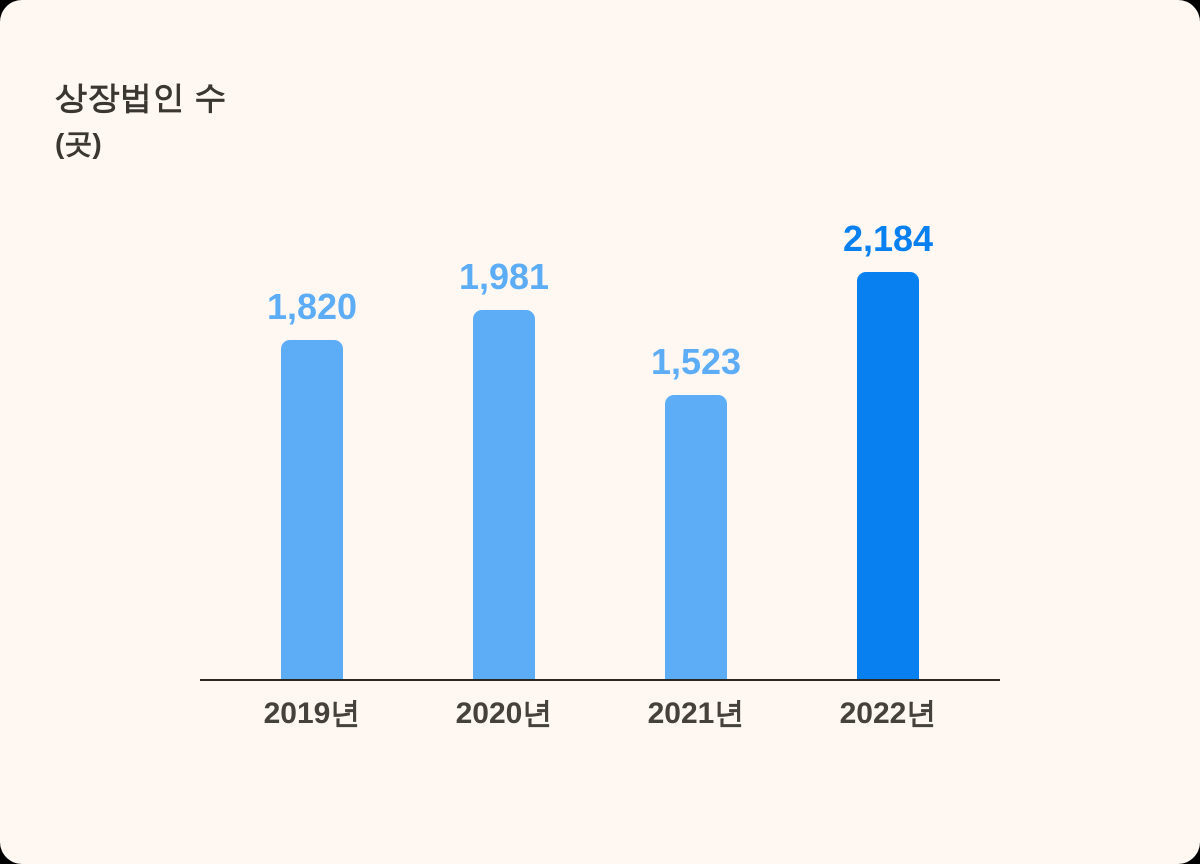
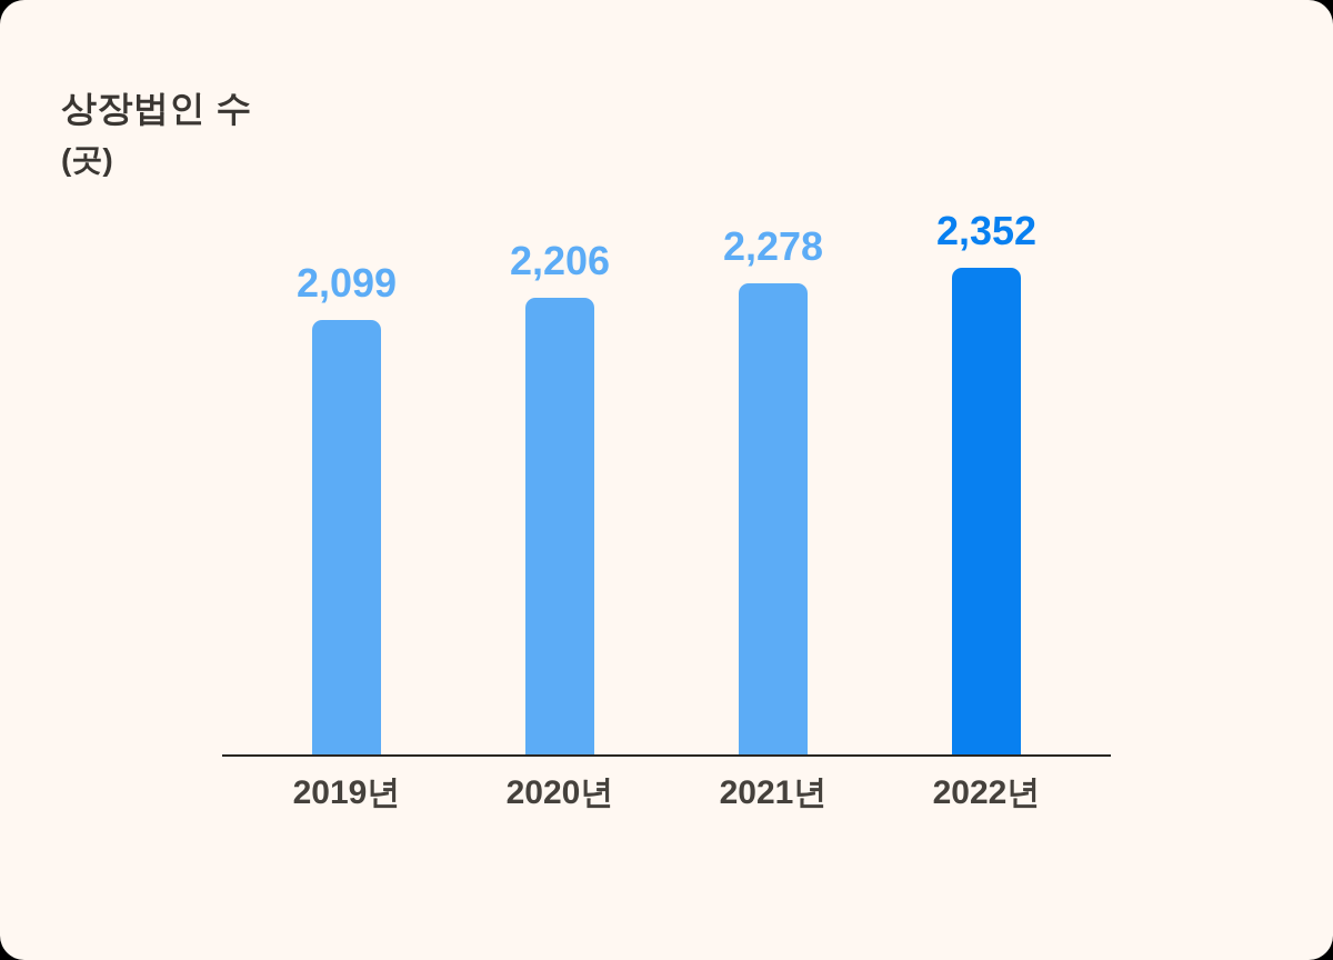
2019년: 1,820 -> 2,099
2020년: 1,981 -> 2,206
2021년: 1,523 -> 2,278
2022년: 2,184 -> 2,352
